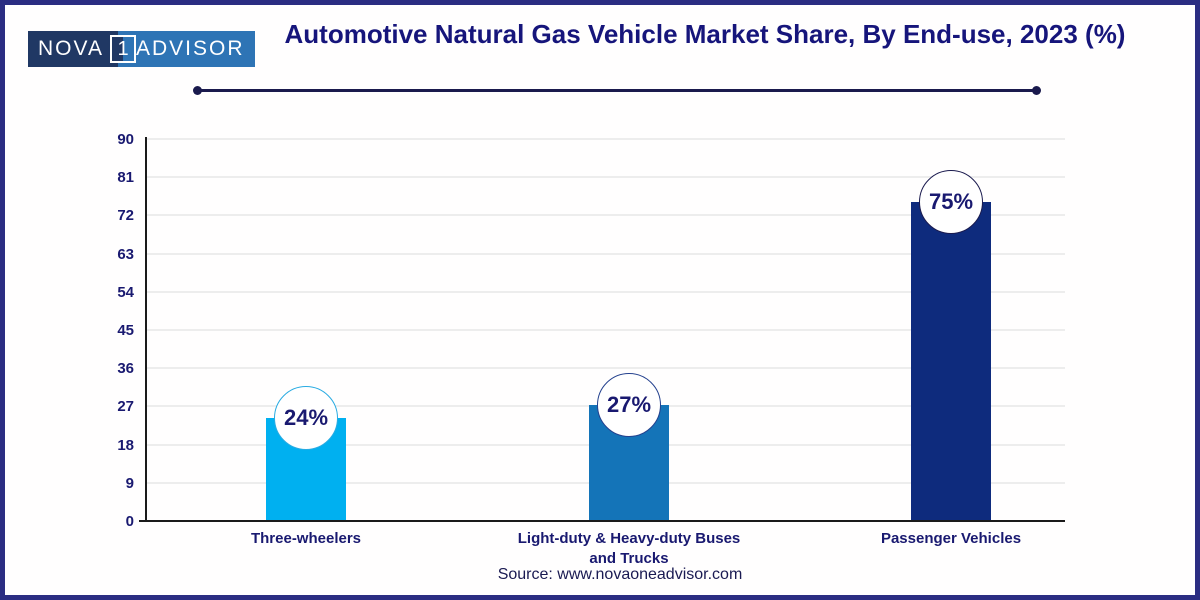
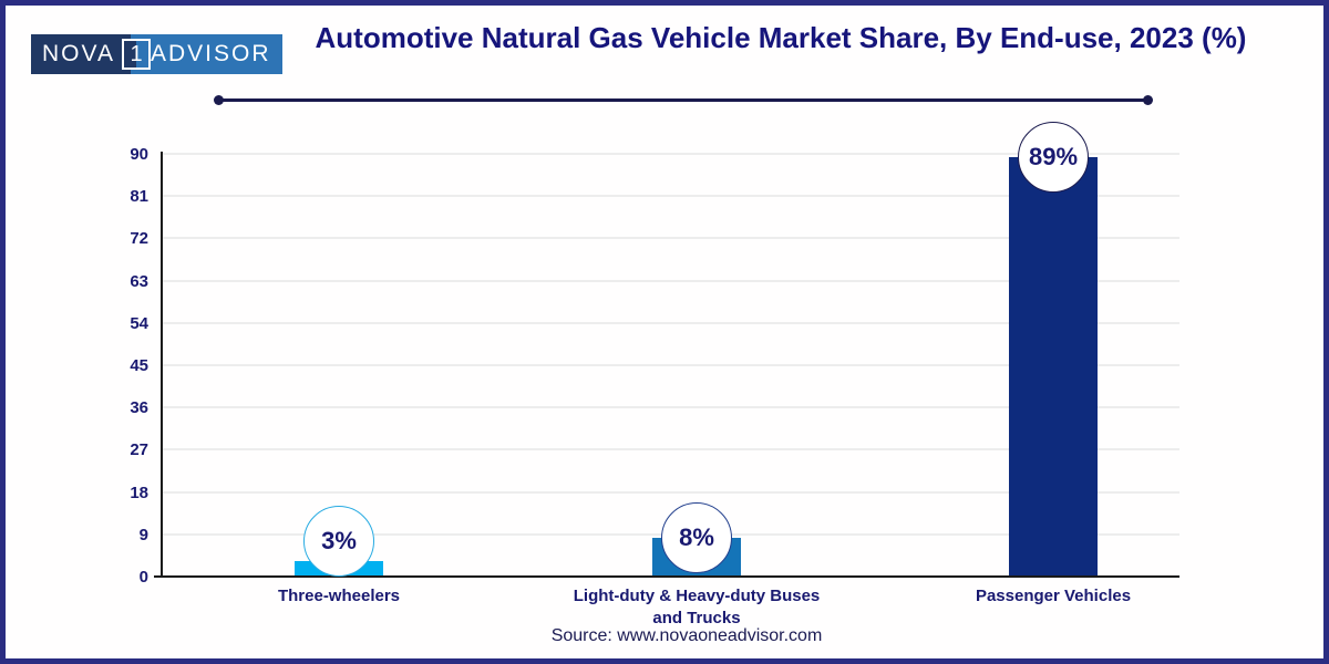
Three-wheelers: 24% -> 3%
Light-duty & Heavy-duty Buses and Trucks: 27% -> 8%
Passenger Vehicles: 75% -> 89%
